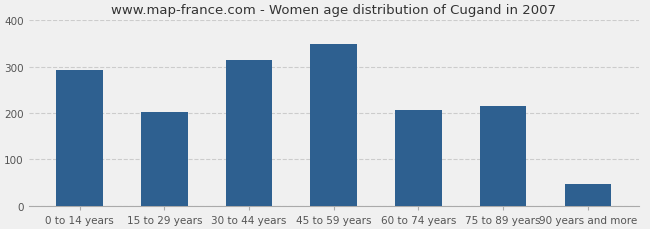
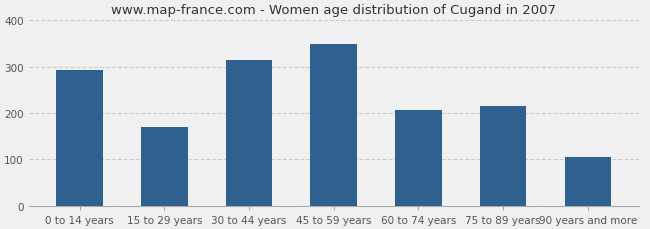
15 to 29 years: 202 -> 170
90 years and more: 46 -> 105
